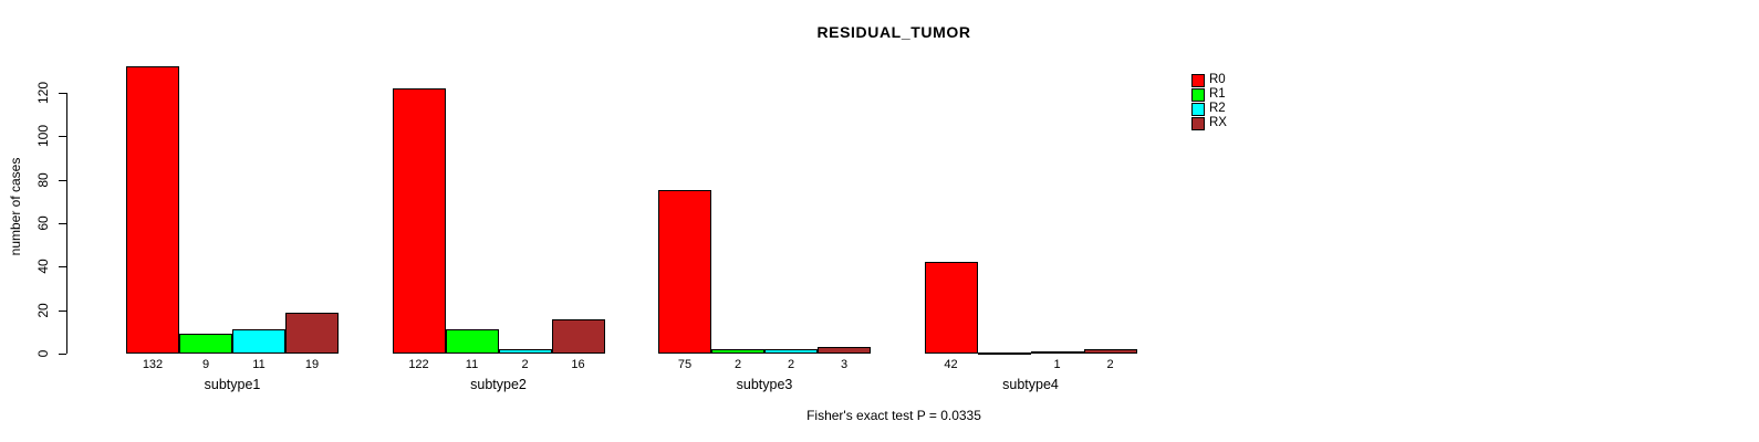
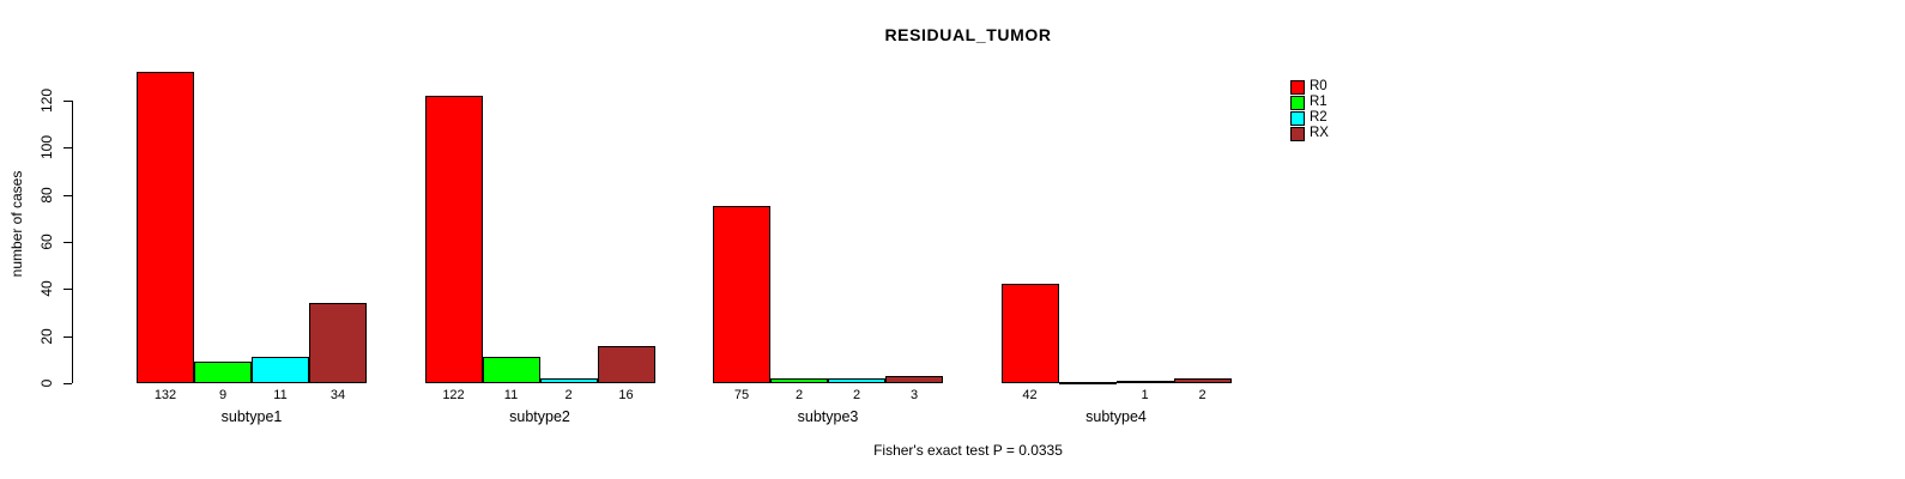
RX/subtype1: 19 -> 34
